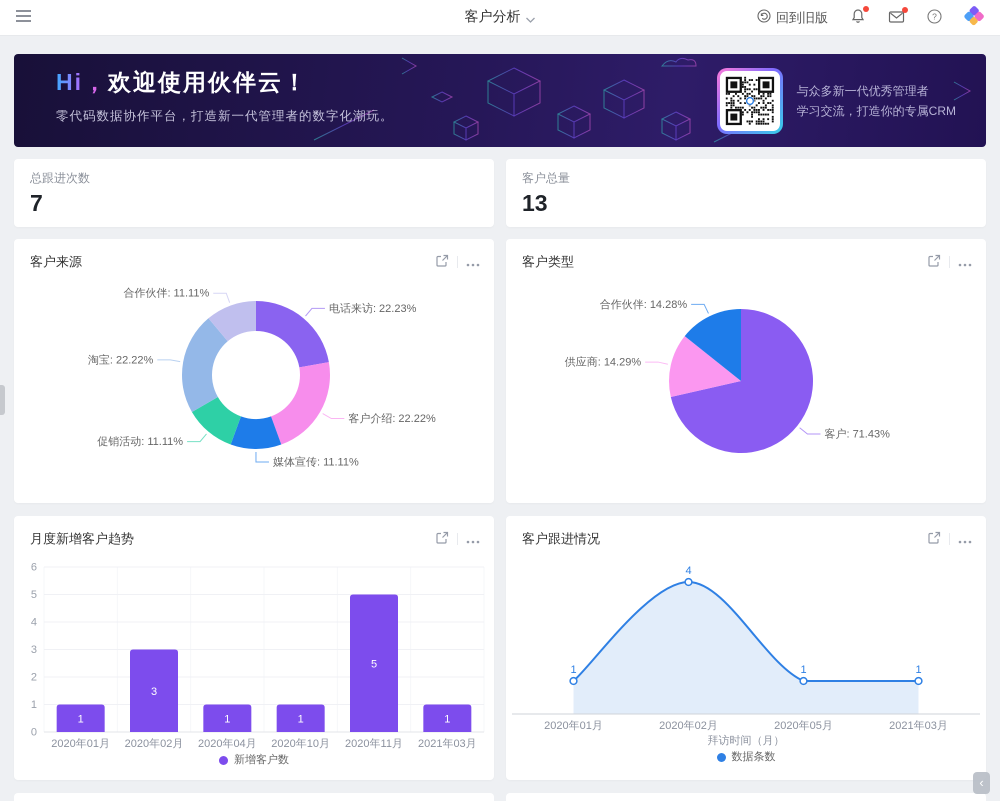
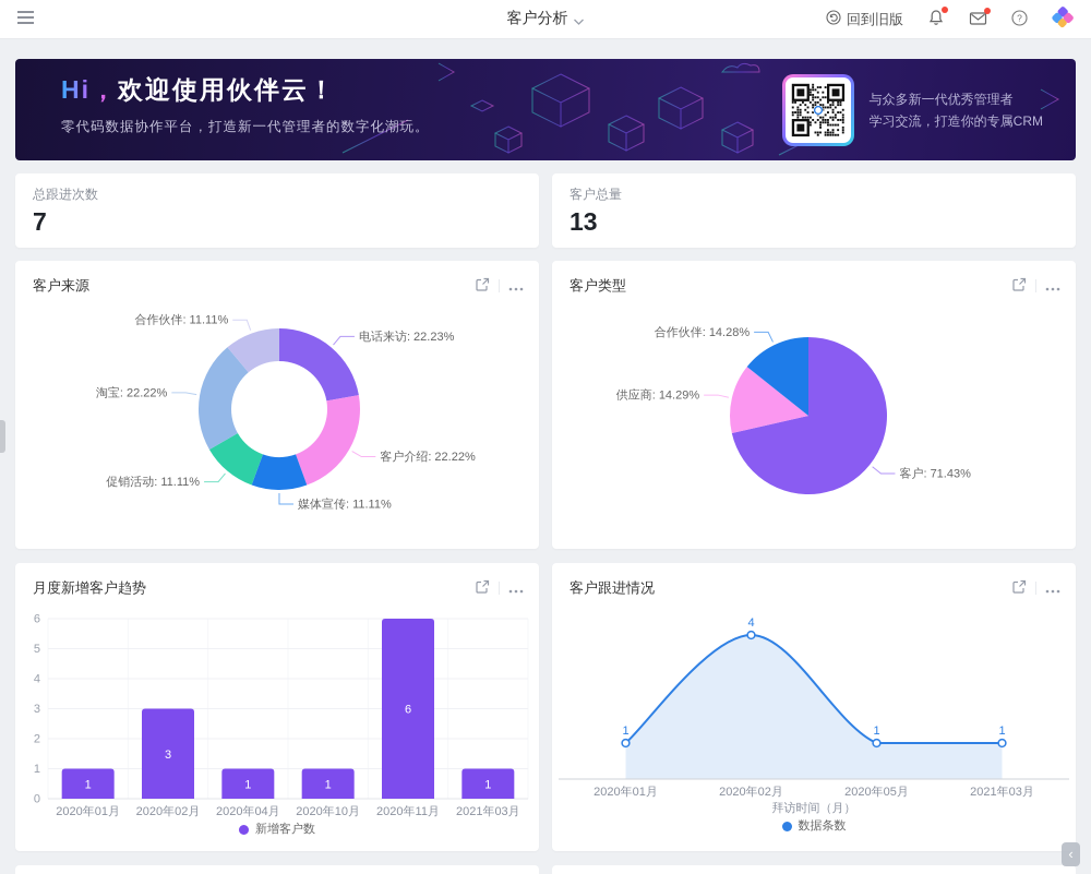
月度新增客户趋势/2020年11月: 5 -> 6
